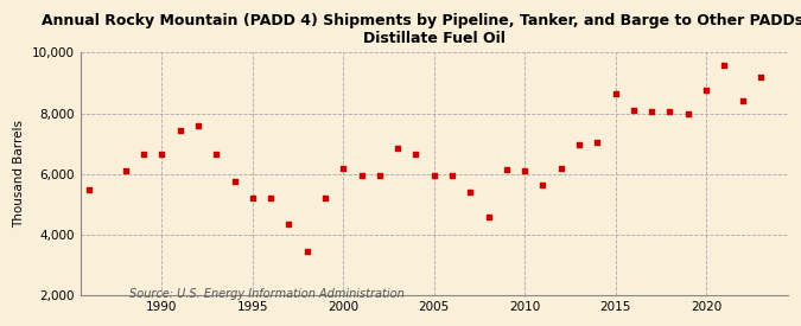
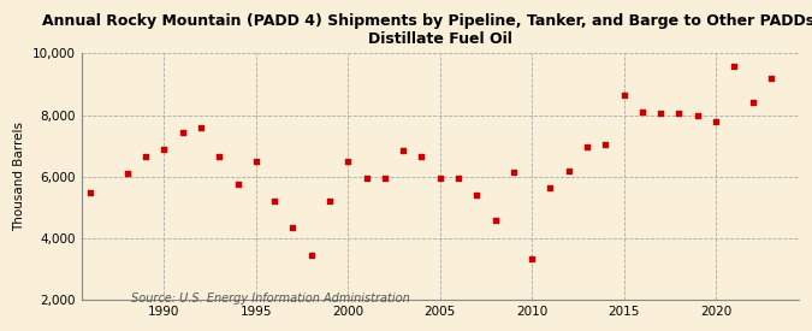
1990: 6,650 -> 6,900
1995: 5,200 -> 6,500
2000: 6,200 -> 6,500
2010: 6,100 -> 3,350
2020: 8,750 -> 7,800
